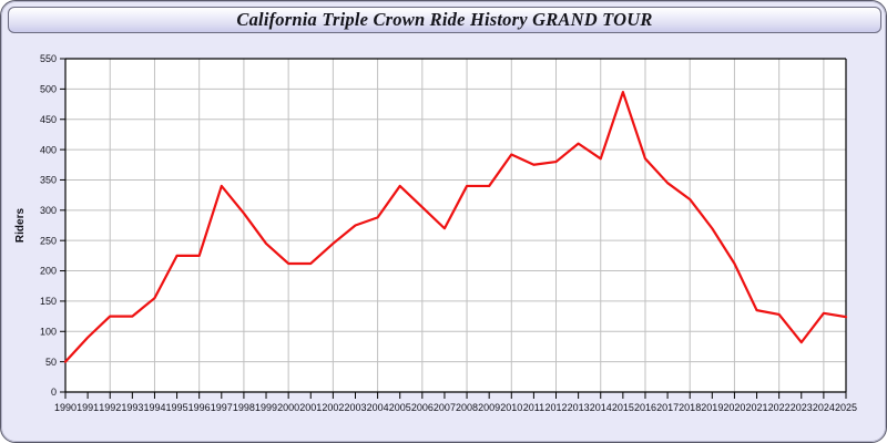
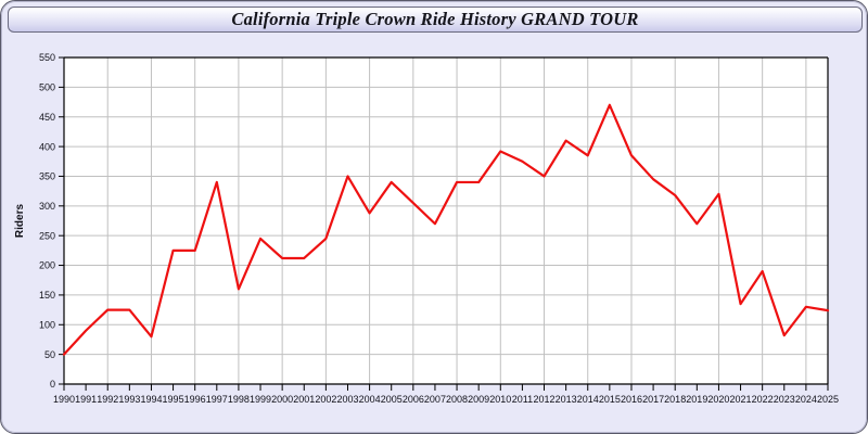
1994: 160 -> 80
1998: 300 -> 160
2003: 280 -> 350
2012: 380 -> 350
2015: 500 -> 470
2020: 210 -> 320
2022: 130 -> 190
